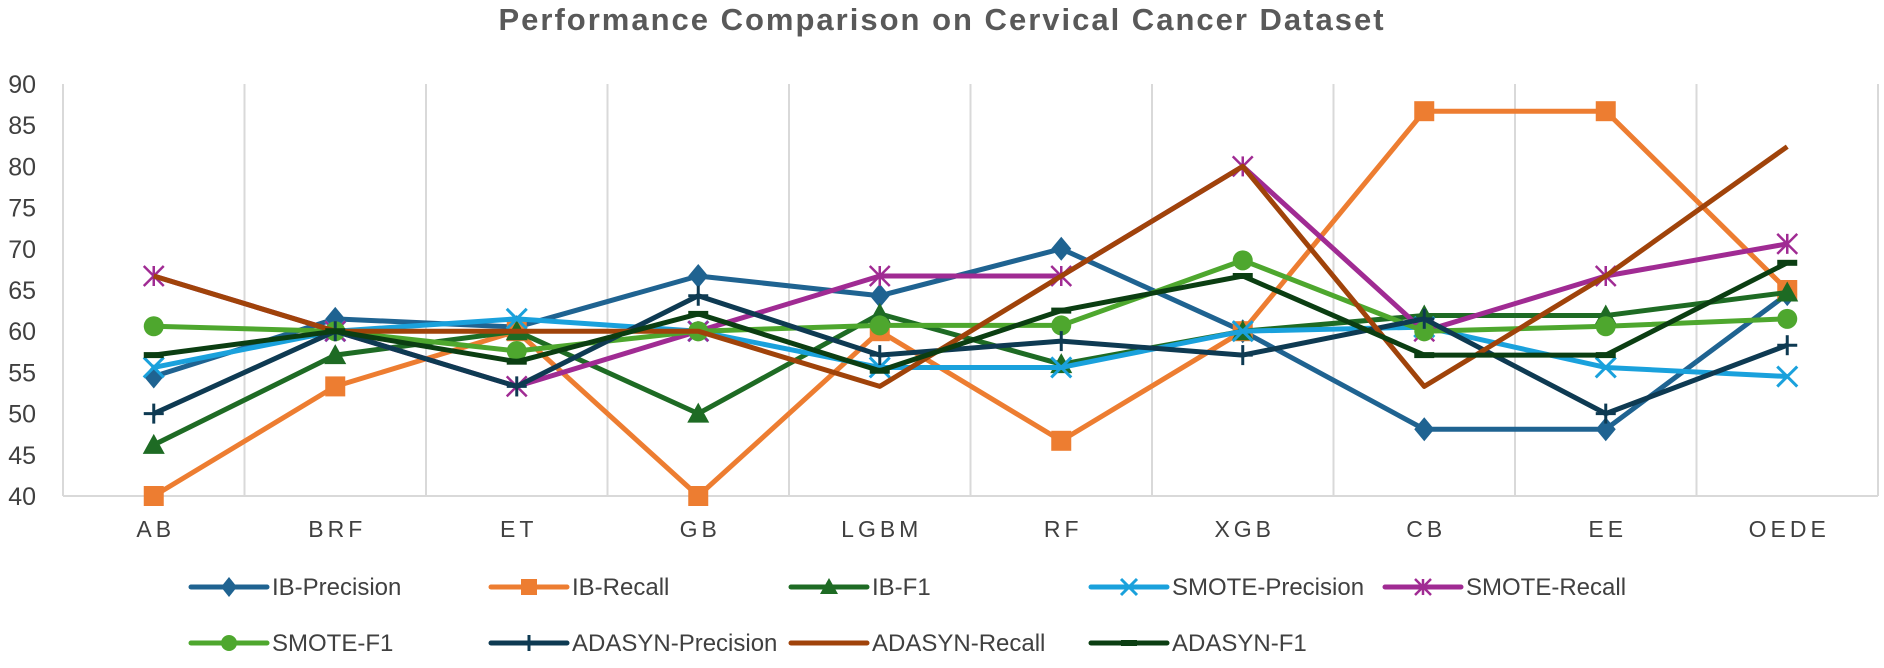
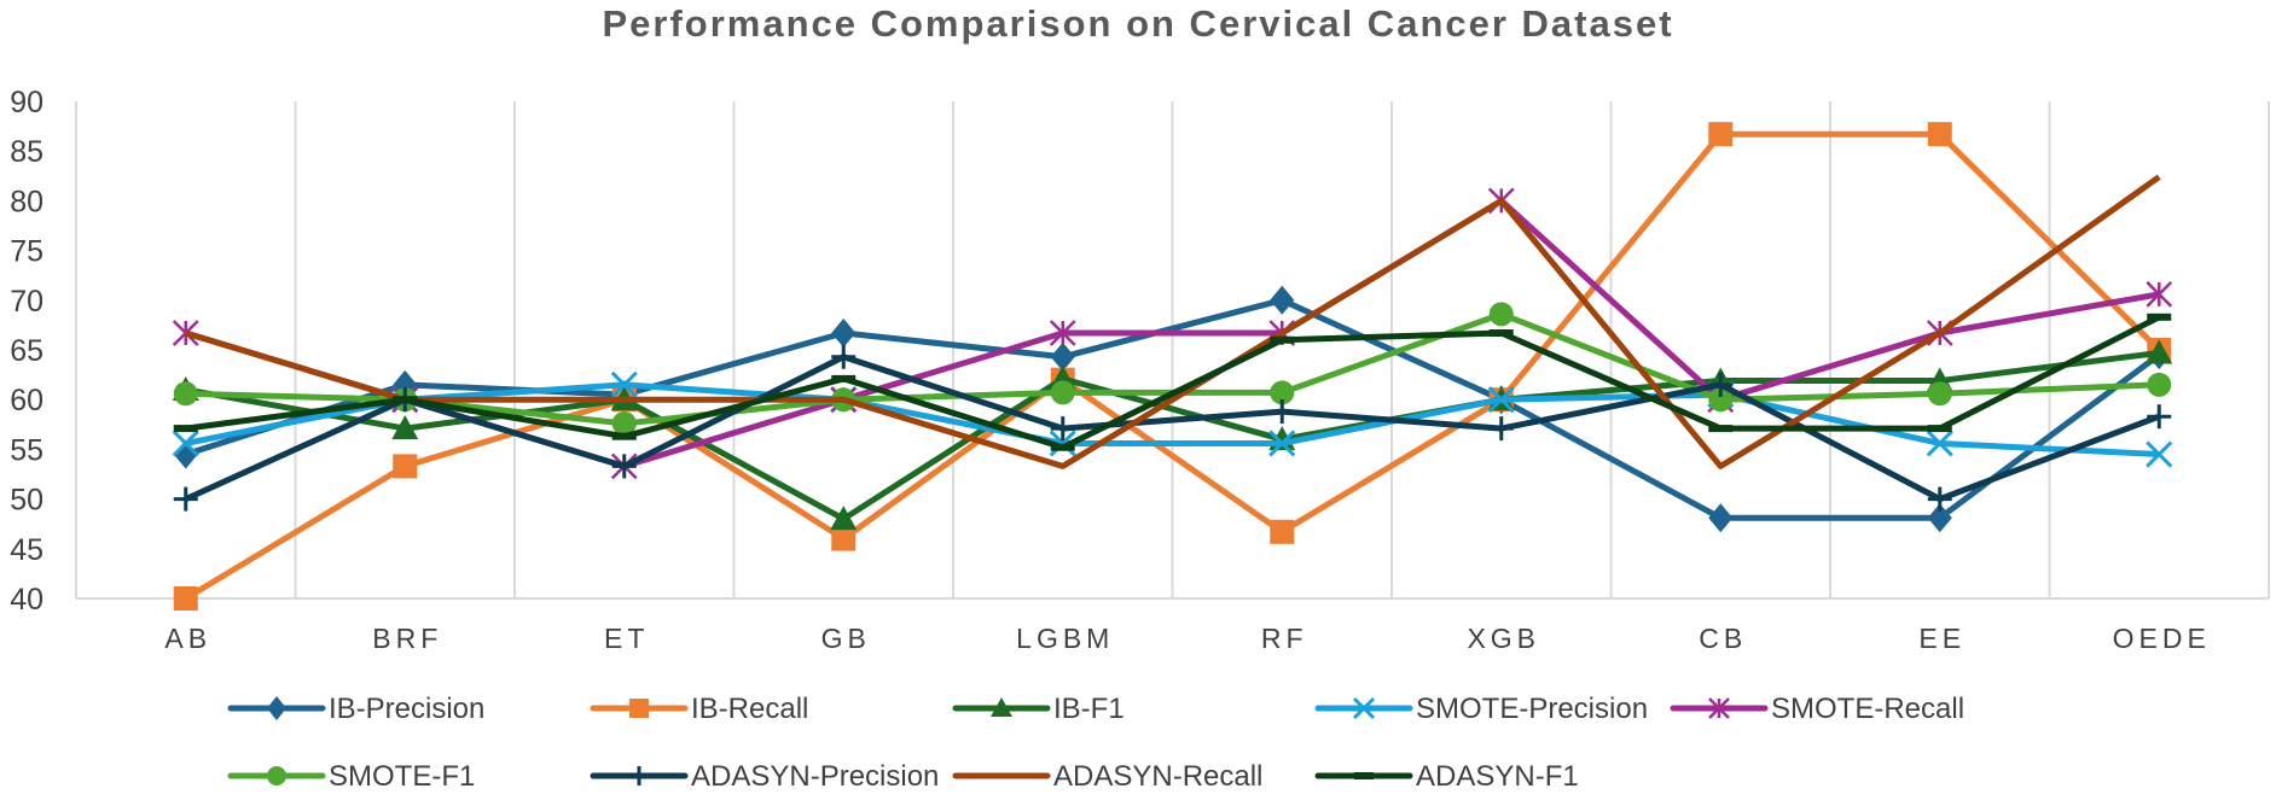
IB-F1/AB: 46 -> 61
IB-Recall/GB: 40 -> 46
IB-F1/GB: 50 -> 48
IB-Recall/LGBM: 60 -> 62
ADASYN-F1/RF: 62 -> 66
